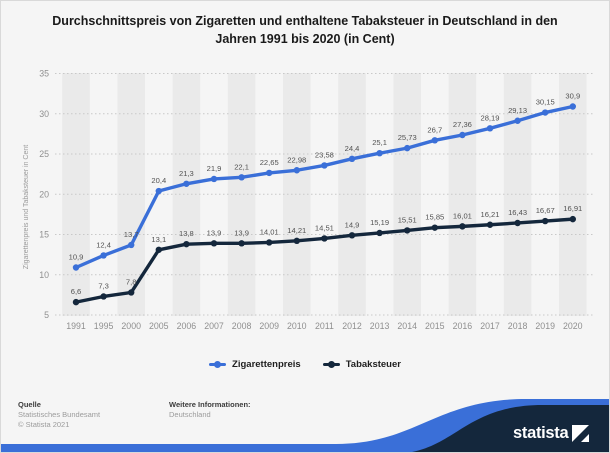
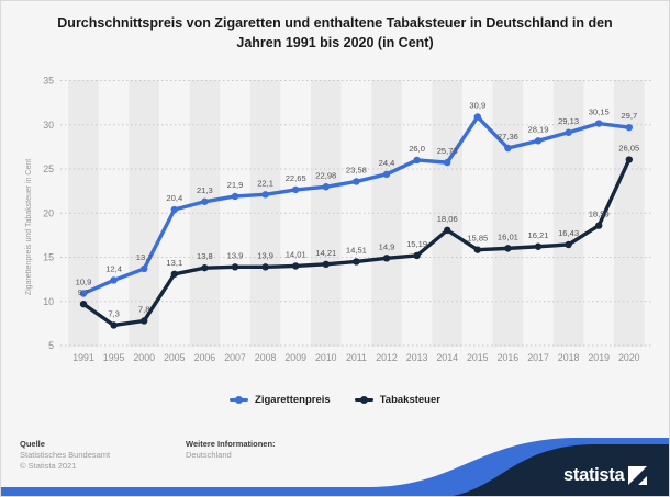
Tabaksteuer/1991: 6,6 -> 9,7
Zigarettenpreis/2013: 25,1 -> 26,0
Tabaksteuer/2014: 15,51 -> 18,06
Zigarettenpreis/2015: 26,7 -> 30,9
Tabaksteuer/2019: 16,67 -> 18,59
Zigarettenpreis/2020: 30,9 -> 29,7
Tabaksteuer/2020: 16,91 -> 26,05
